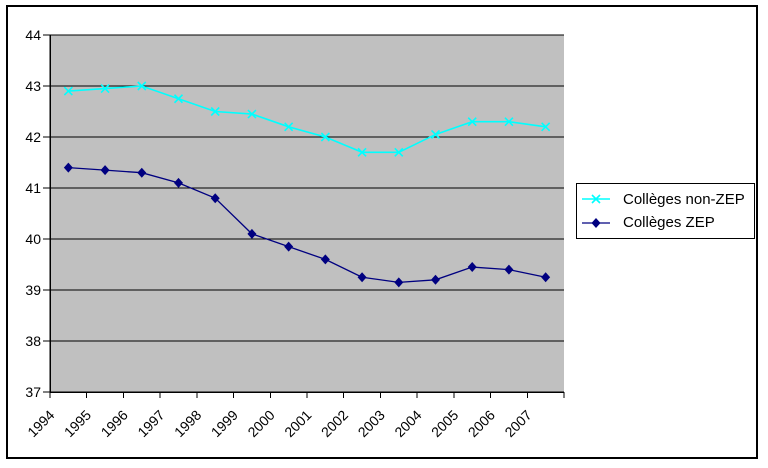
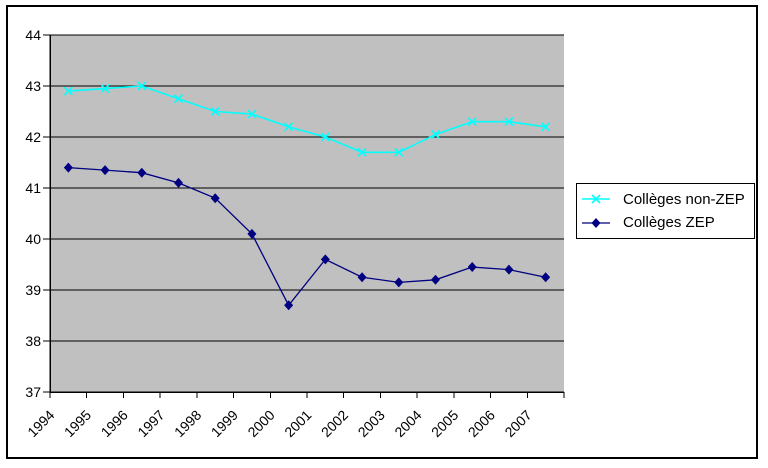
Collèges ZEP/2000: 39.9 -> 38.7
